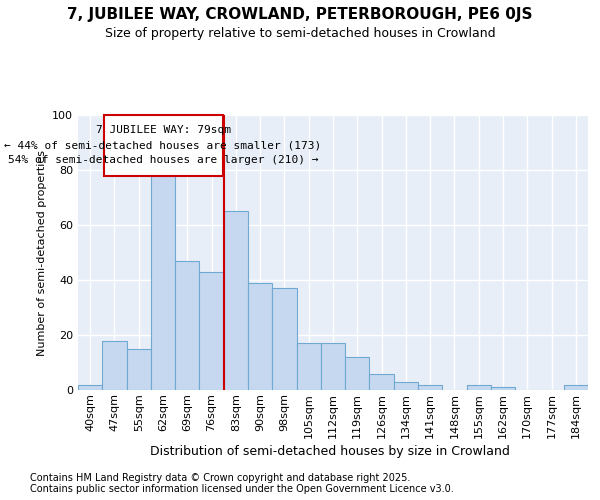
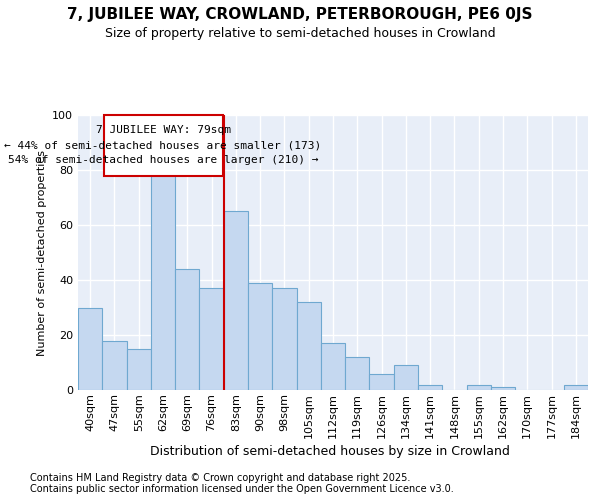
40sqm: 2 -> 30
69sqm: 47 -> 44
76sqm: 43 -> 37
105sqm: 17 -> 32
134sqm: 3 -> 9
